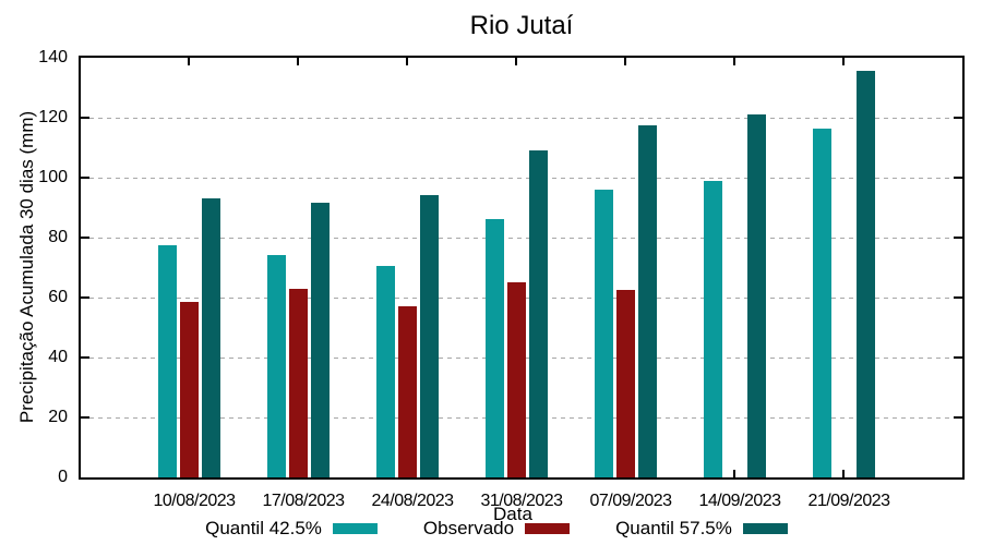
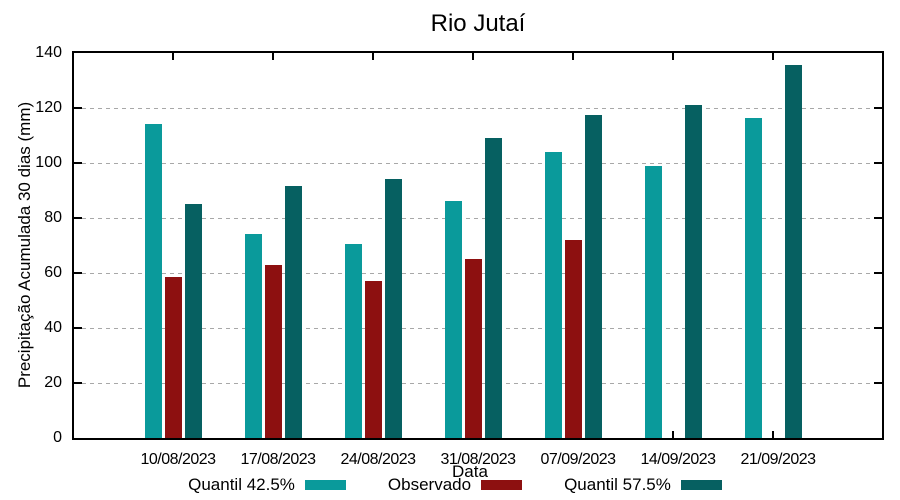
Quantil 42.5%/10/08/2023: 78 -> 114
Quantil 57.5%/10/08/2023: 93 -> 85
Quantil 42.5%/07/09/2023: 96 -> 104
Observado/07/09/2023: 62 -> 72
